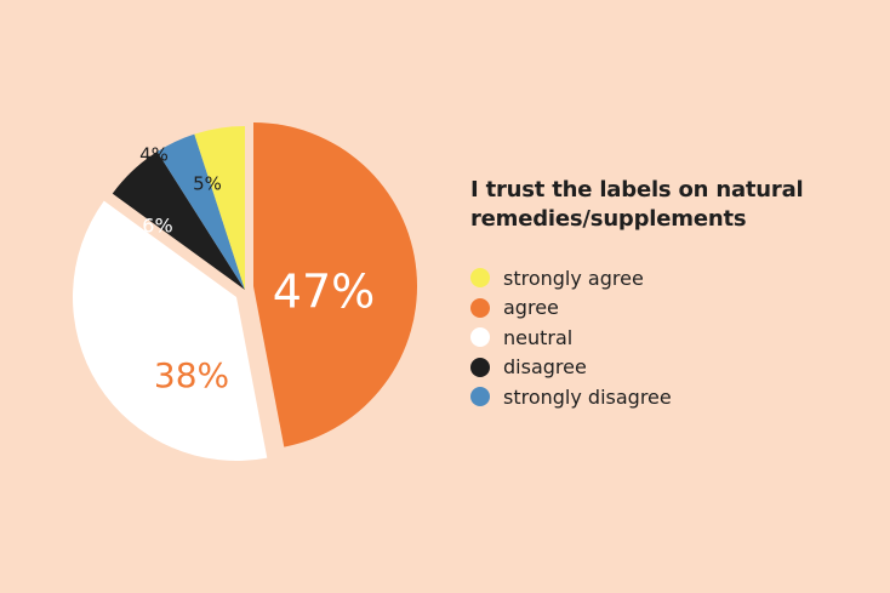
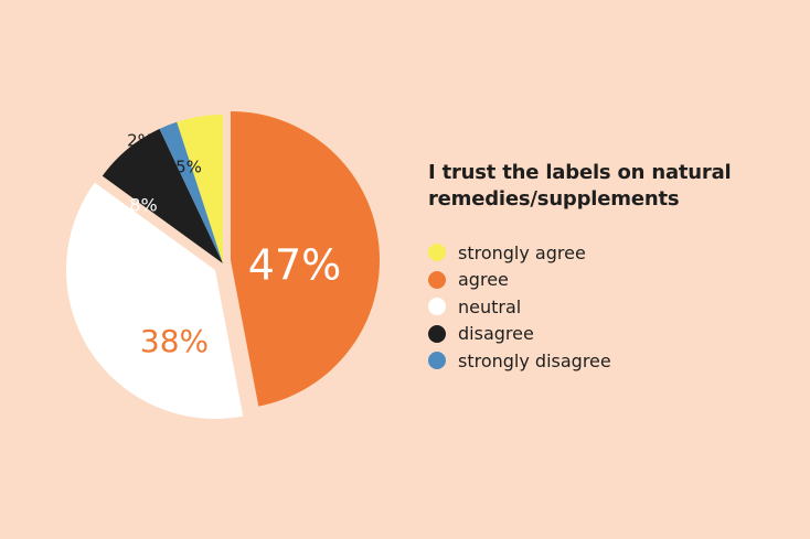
disagree: 6% -> 8%
strongly disagree: 4% -> 2%
